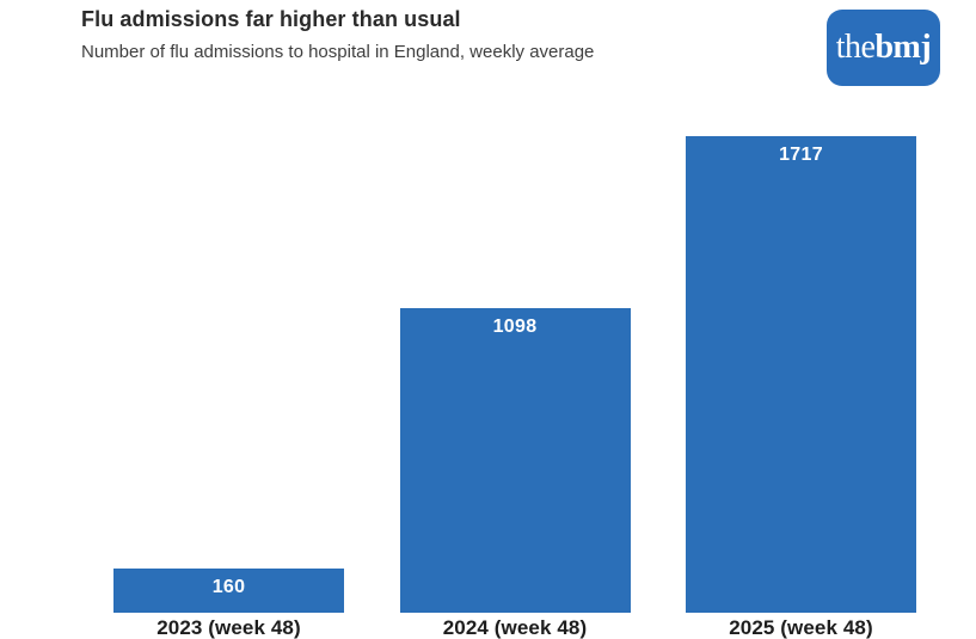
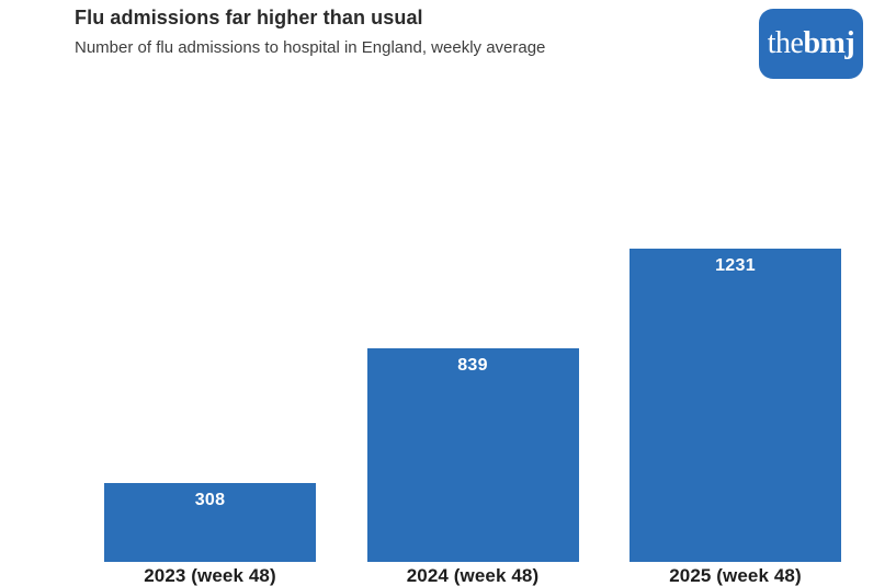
2023 (week 48): 160 -> 308
2024 (week 48): 1098 -> 839
2025 (week 48): 1717 -> 1231
